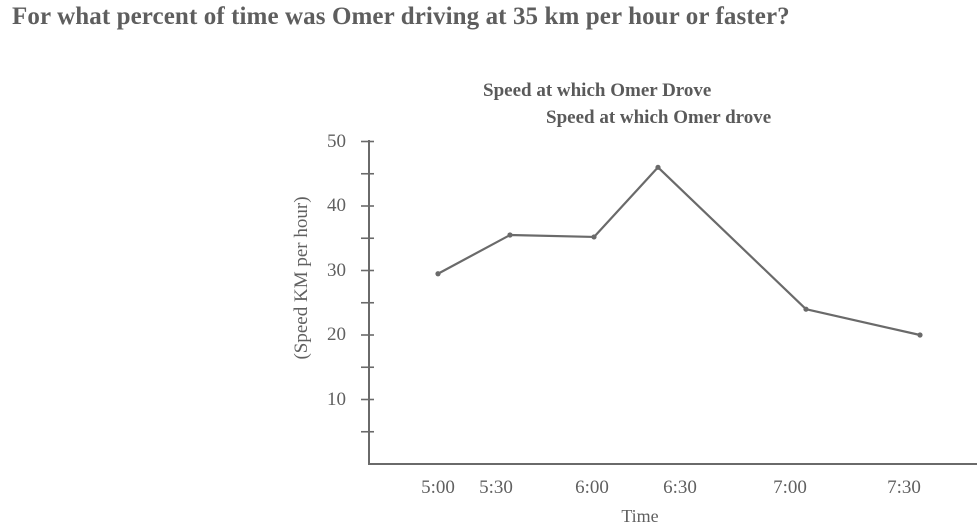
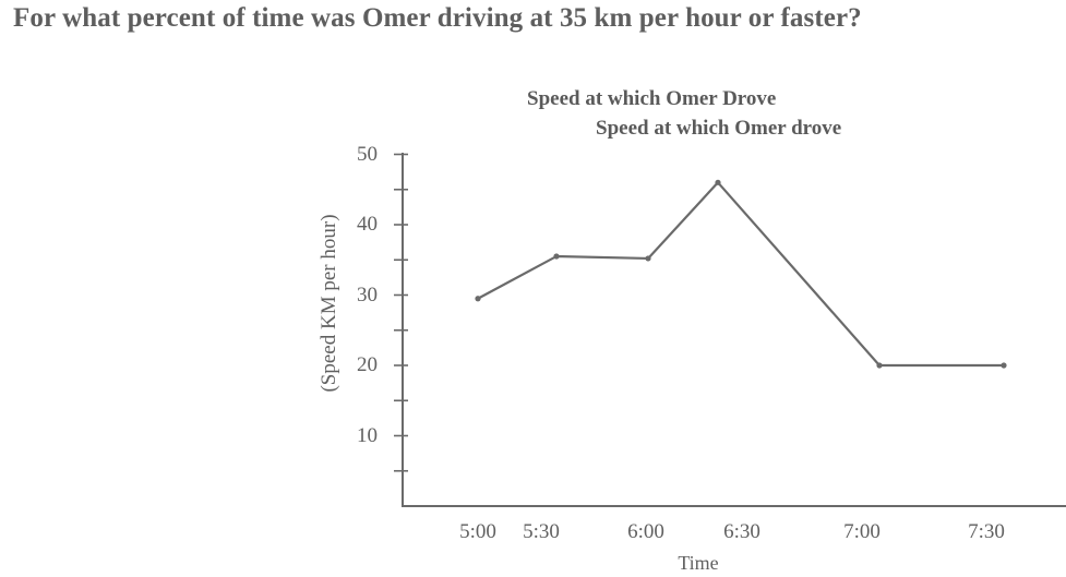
7:00: 24 -> 20
